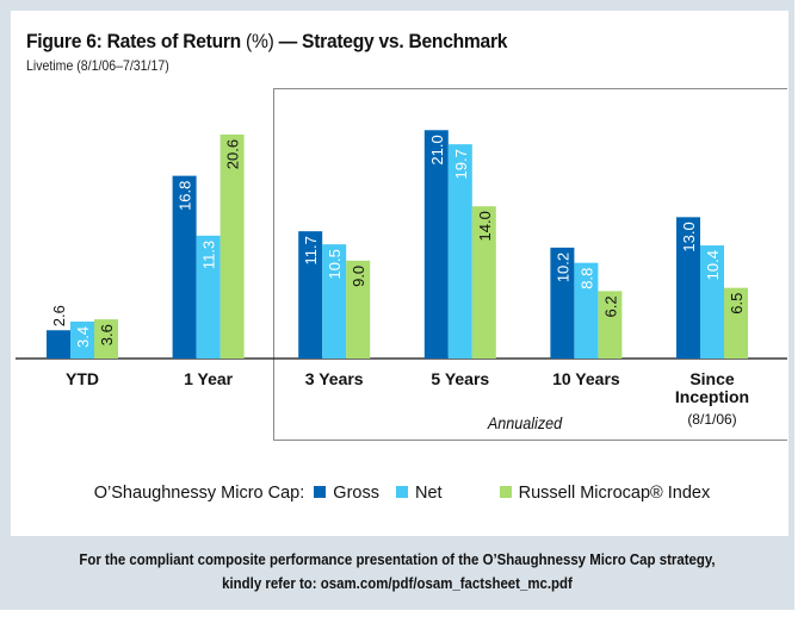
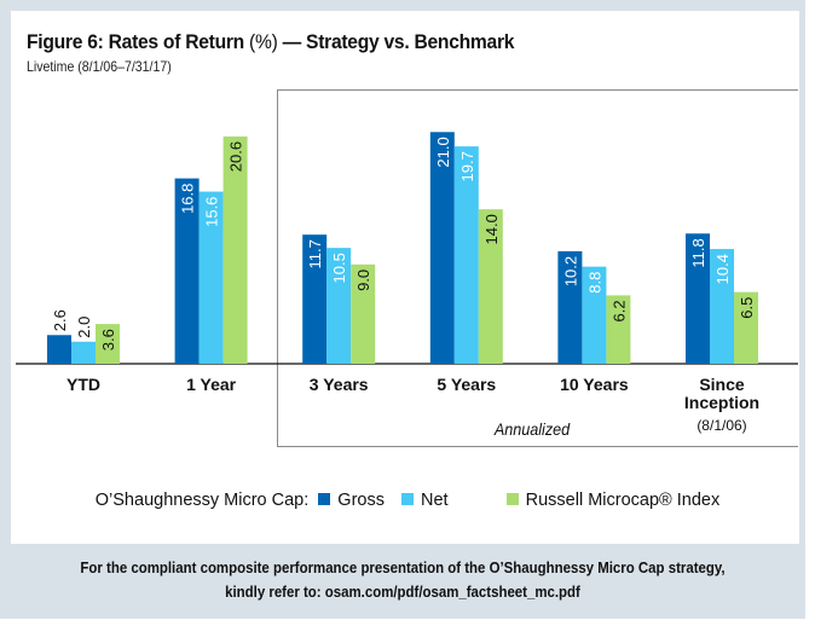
Net/YTD: 3.4 -> 2.0
Net/1 Year: 11.3 -> 15.6
Gross/Since Inception: 13.0 -> 11.8
